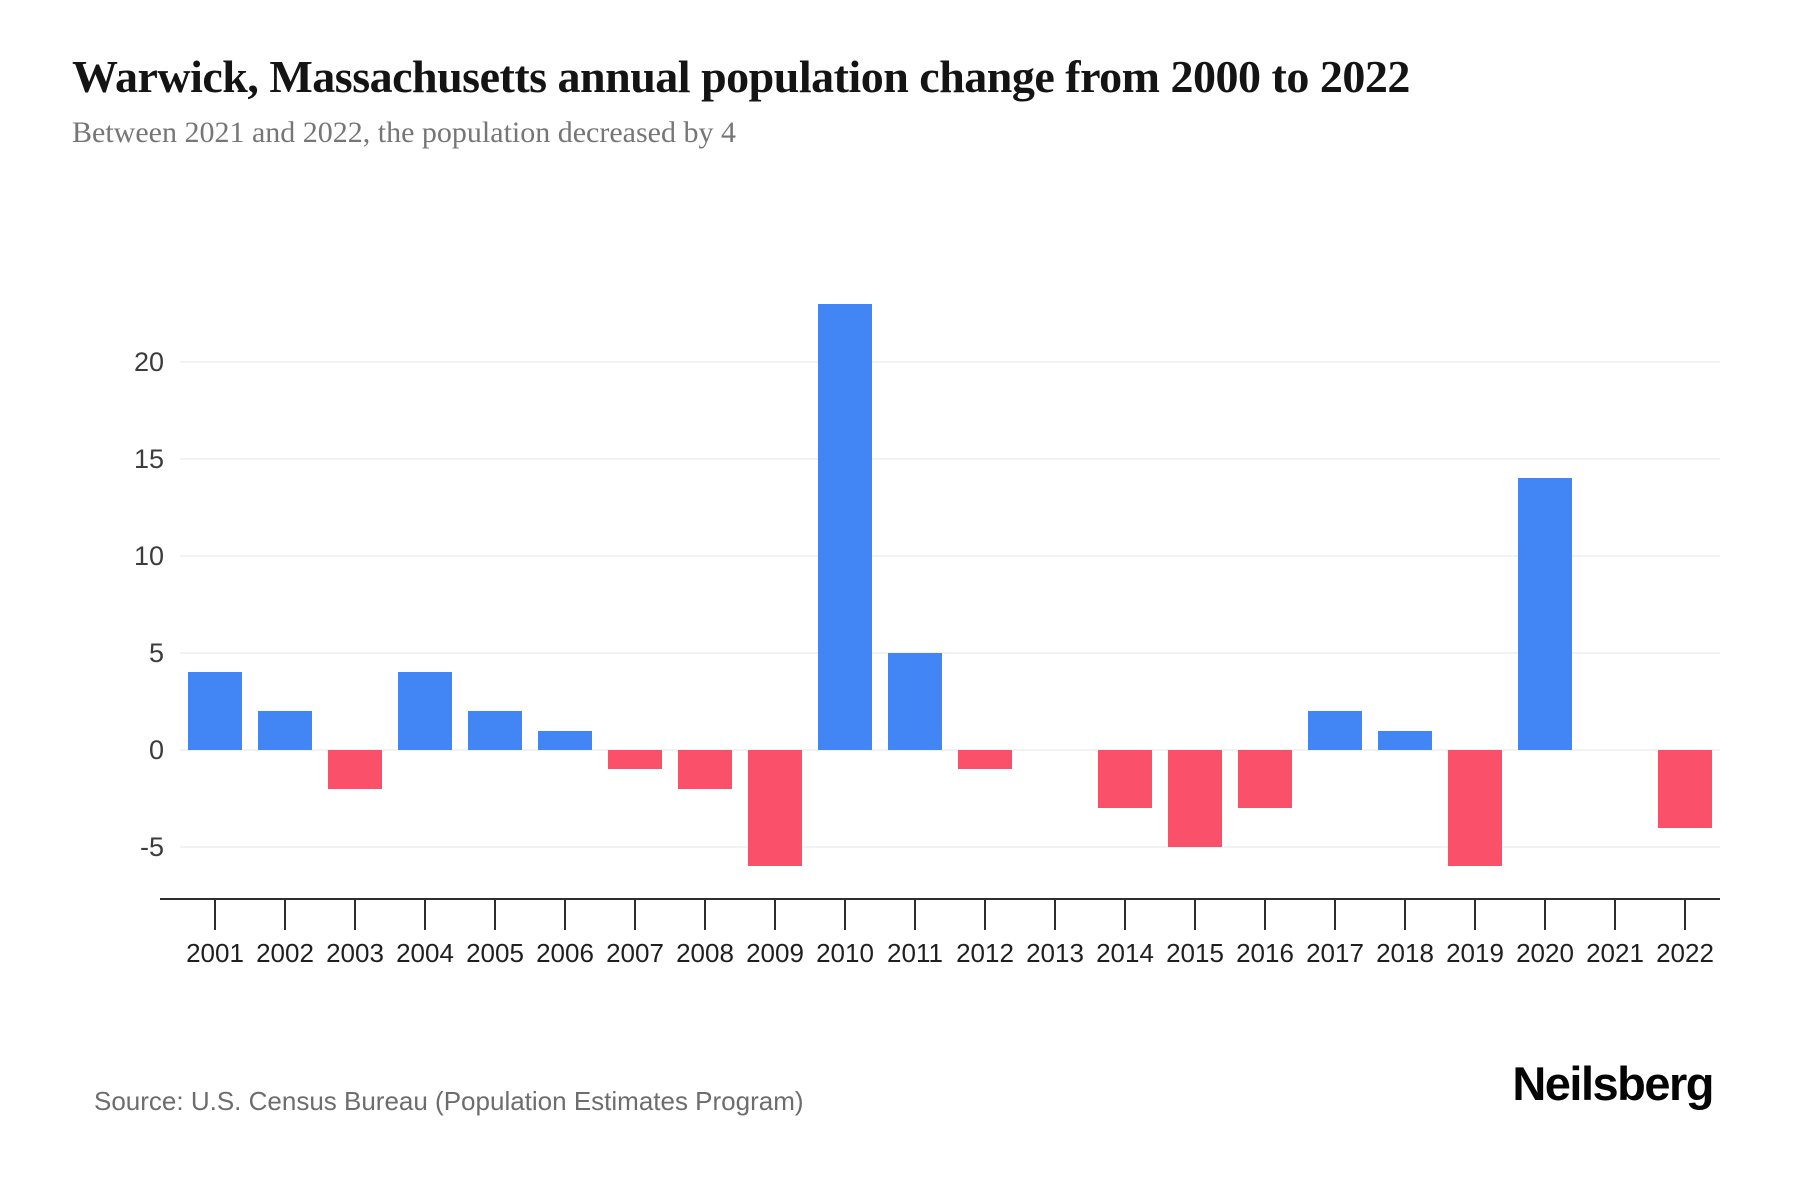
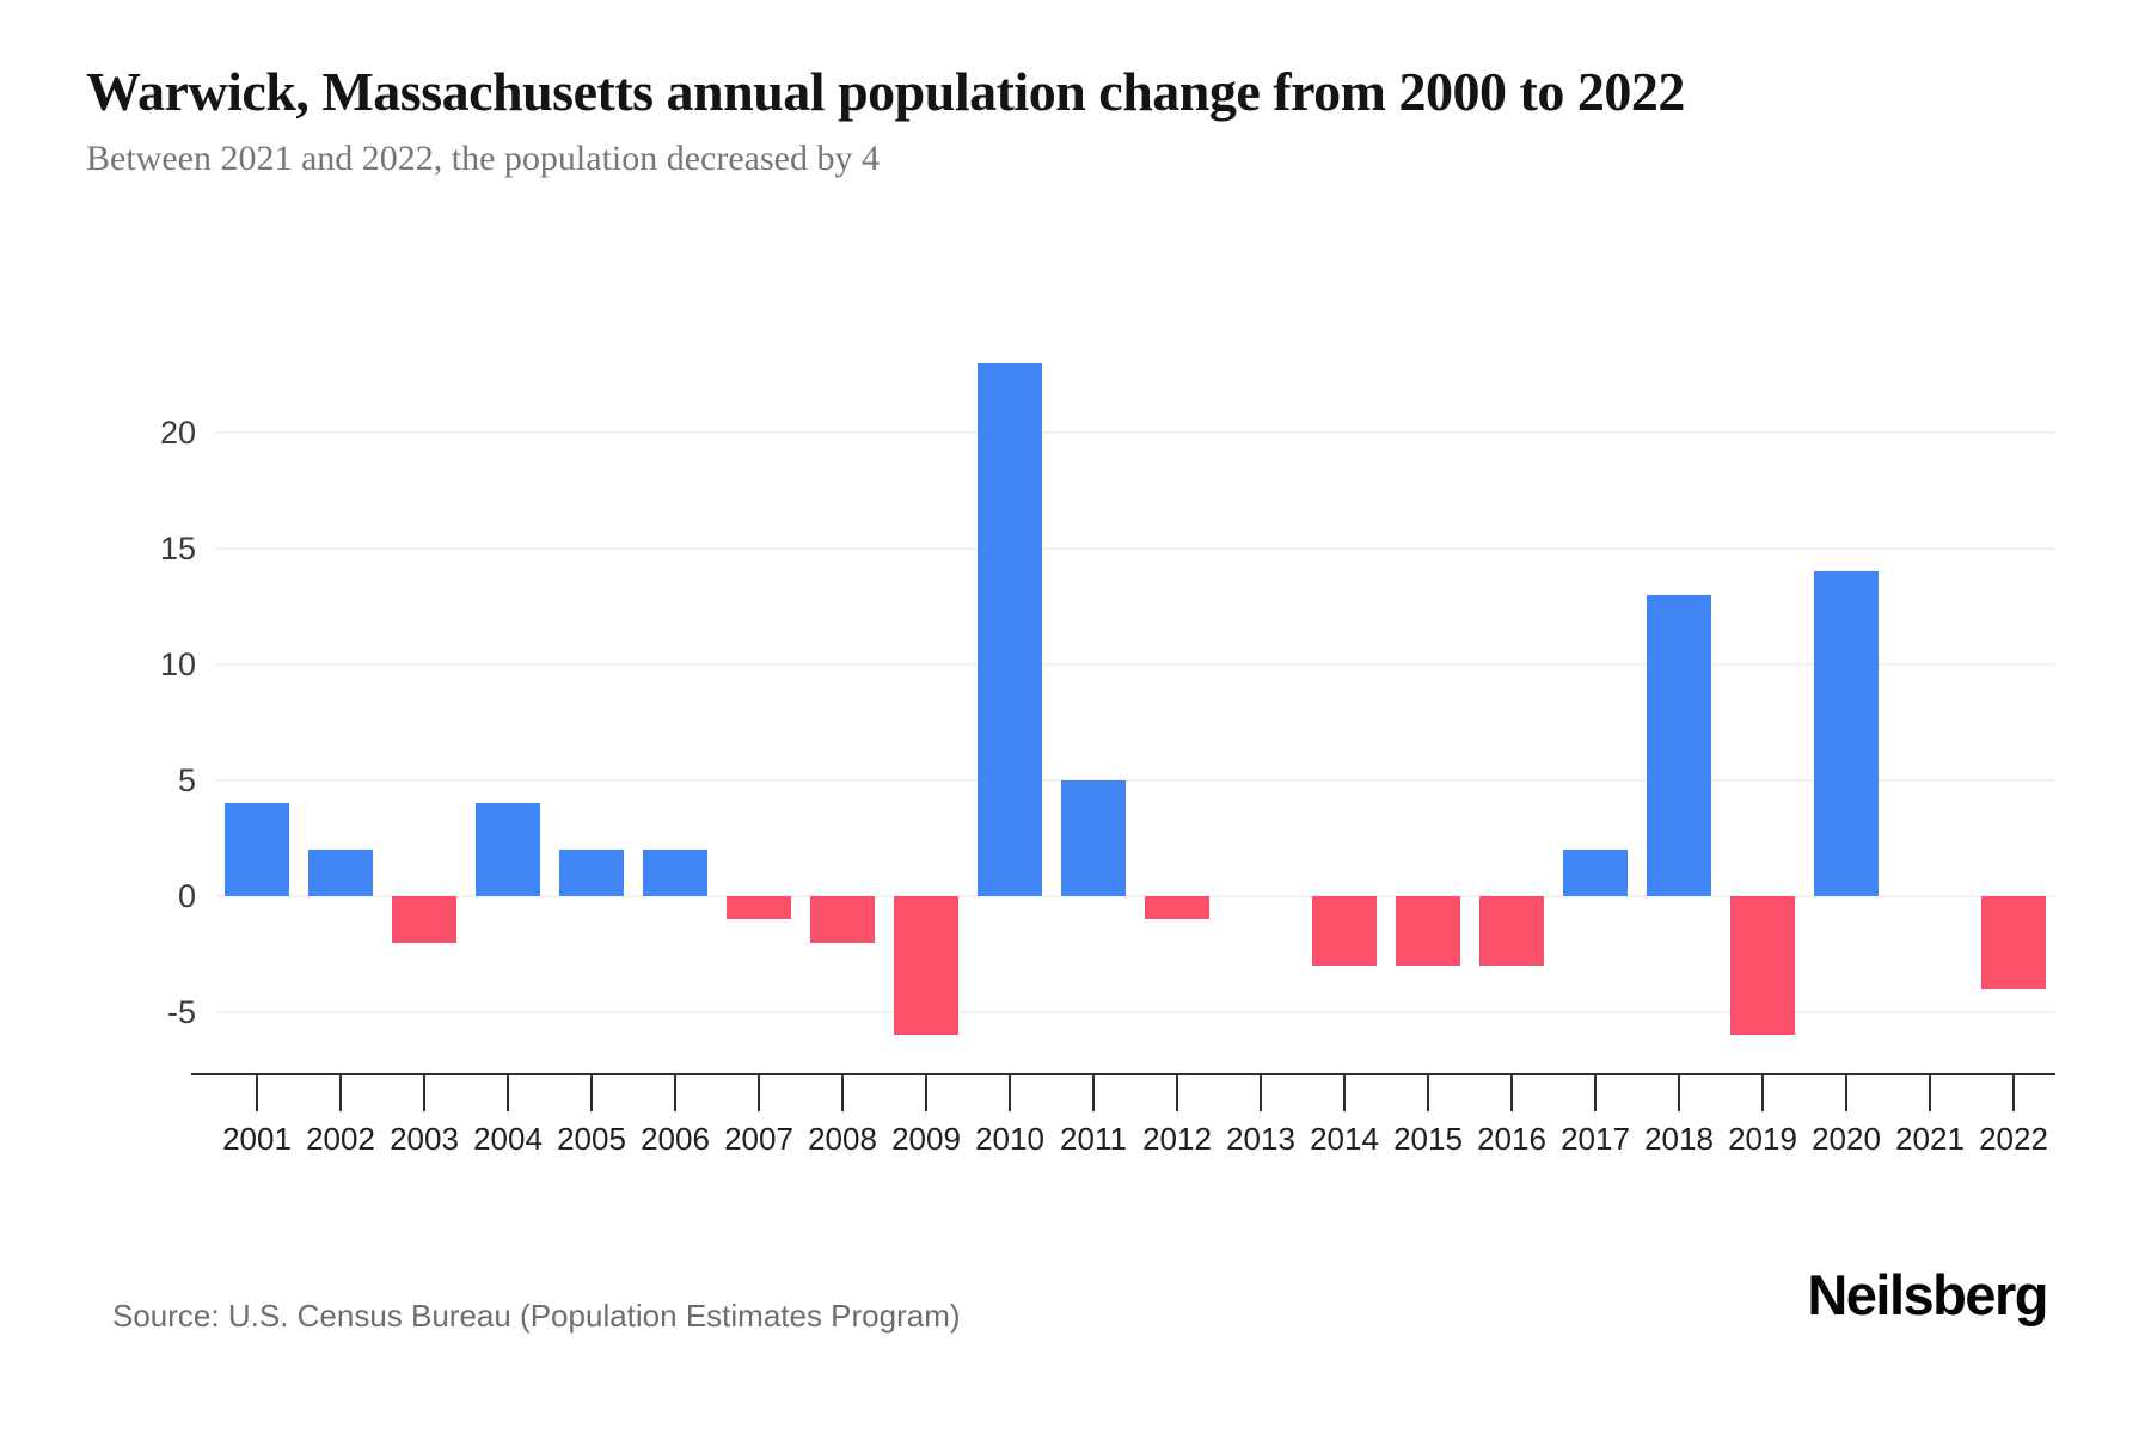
2006: 1 -> 2
2015: -5 -> -3
2018: 1 -> 13
